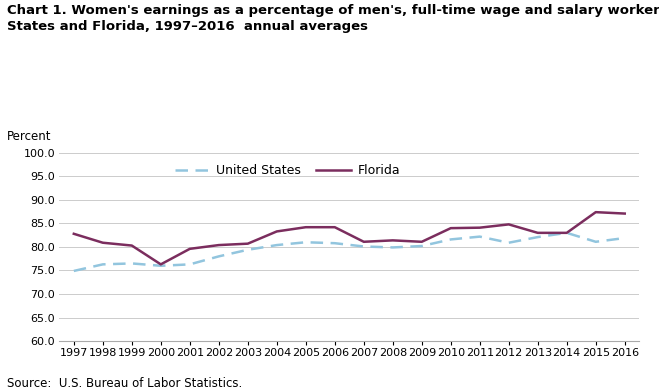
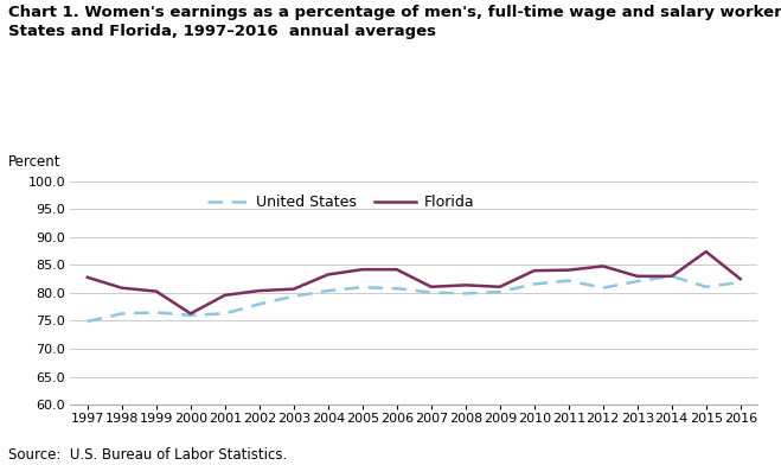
Florida/2016: 87.1 -> 82.5
